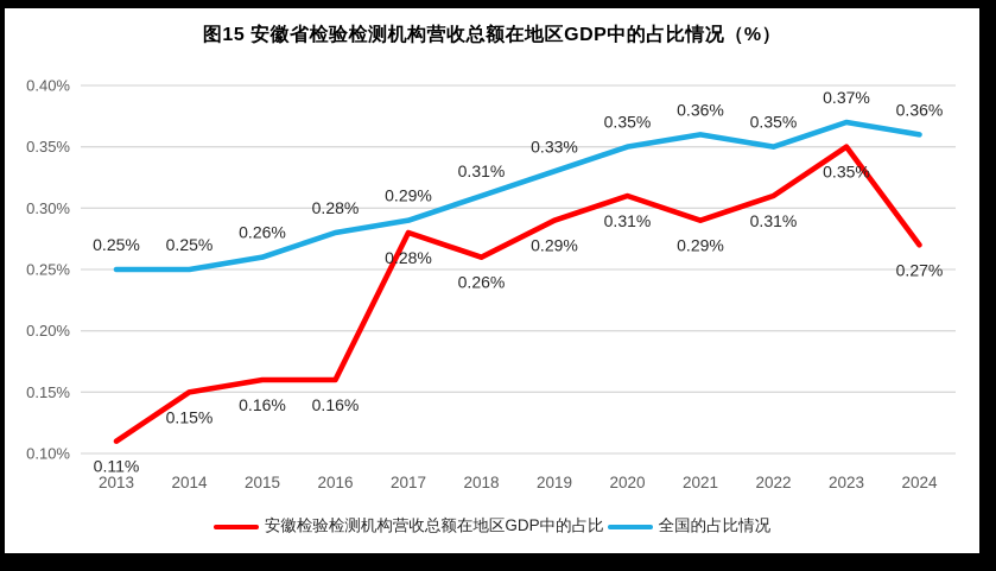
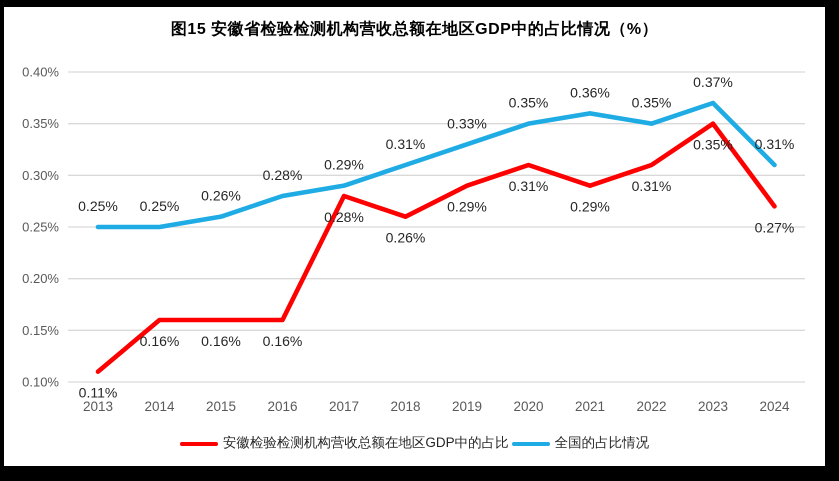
安徽检验检测机构营收总额在地区GDP中的占比/2014: 0.15% -> 0.16%
全国的占比情况/2024: 0.36% -> 0.31%
